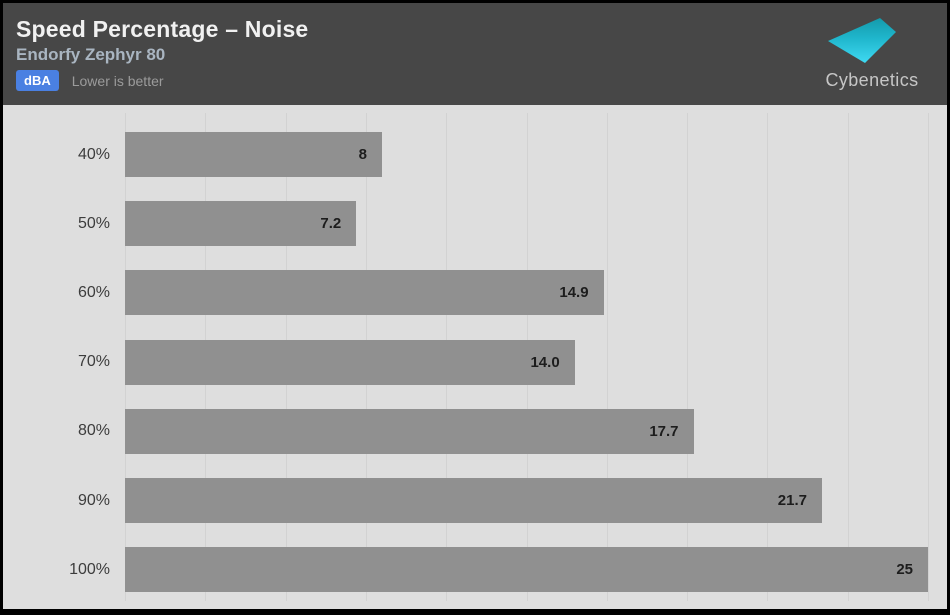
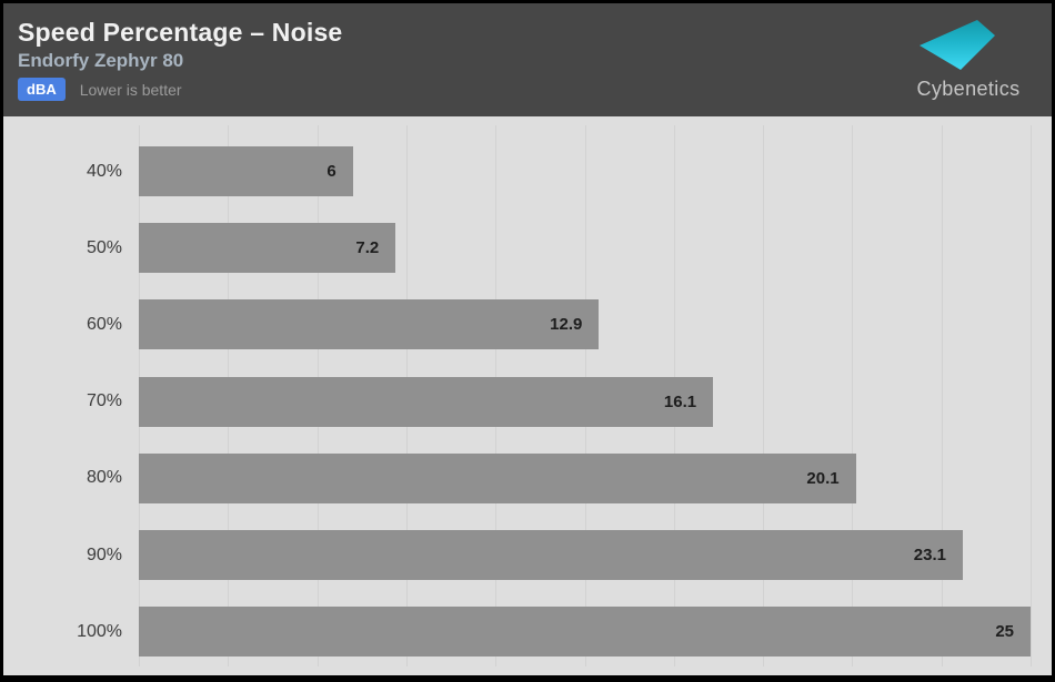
40%: 8 -> 6
60%: 14.9 -> 12.9
70%: 14.0 -> 16.1
80%: 17.7 -> 20.1
90%: 21.7 -> 23.1
